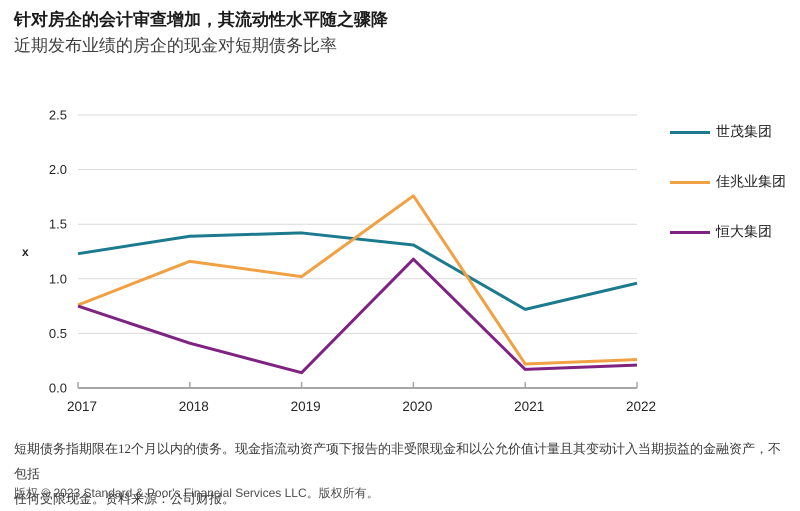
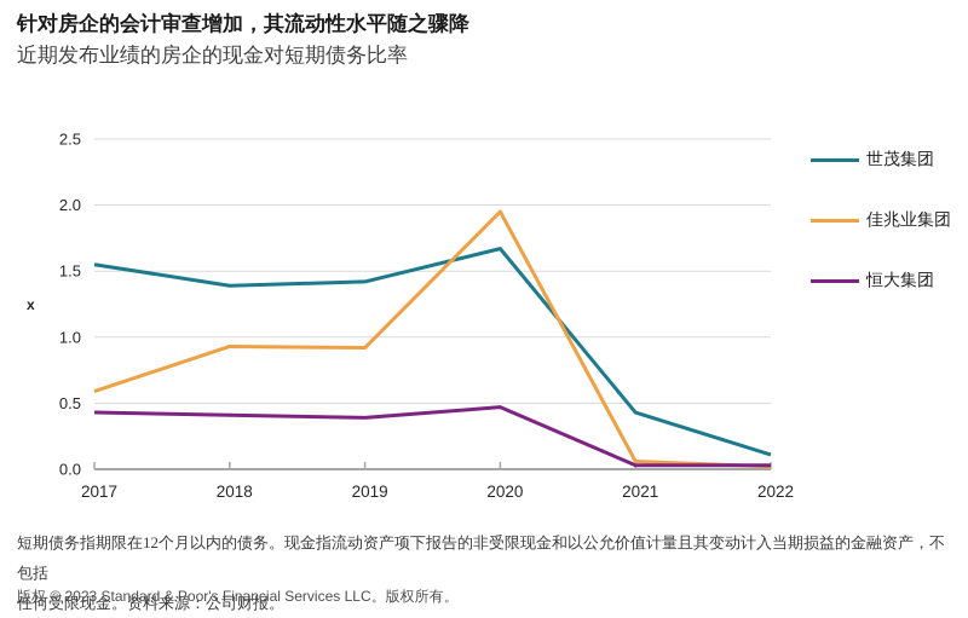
世茂集团/2017: 1.23 -> 1.55
佳兆业集团/2017: 0.76 -> 0.59
恒大集团/2017: 0.75 -> 0.43
佳兆业集团/2018: 1.16 -> 0.93
佳兆业集团/2019: 1.02 -> 0.92
恒大集团/2019: 0.14 -> 0.39
世茂集团/2020: 1.31 -> 1.67
佳兆业集团/2020: 1.76 -> 1.95
恒大集团/2020: 1.18 -> 0.47
世茂集团/2021: 0.72 -> 0.43
佳兆业集团/2021: 0.22 -> 0.06
恒大集团/2021: 0.17 -> 0.03
世茂集团/2022: 0.96 -> 0.11
佳兆业集团/2022: 0.26 -> 0.02
恒大集团/2022: 0.21 -> 0.03
